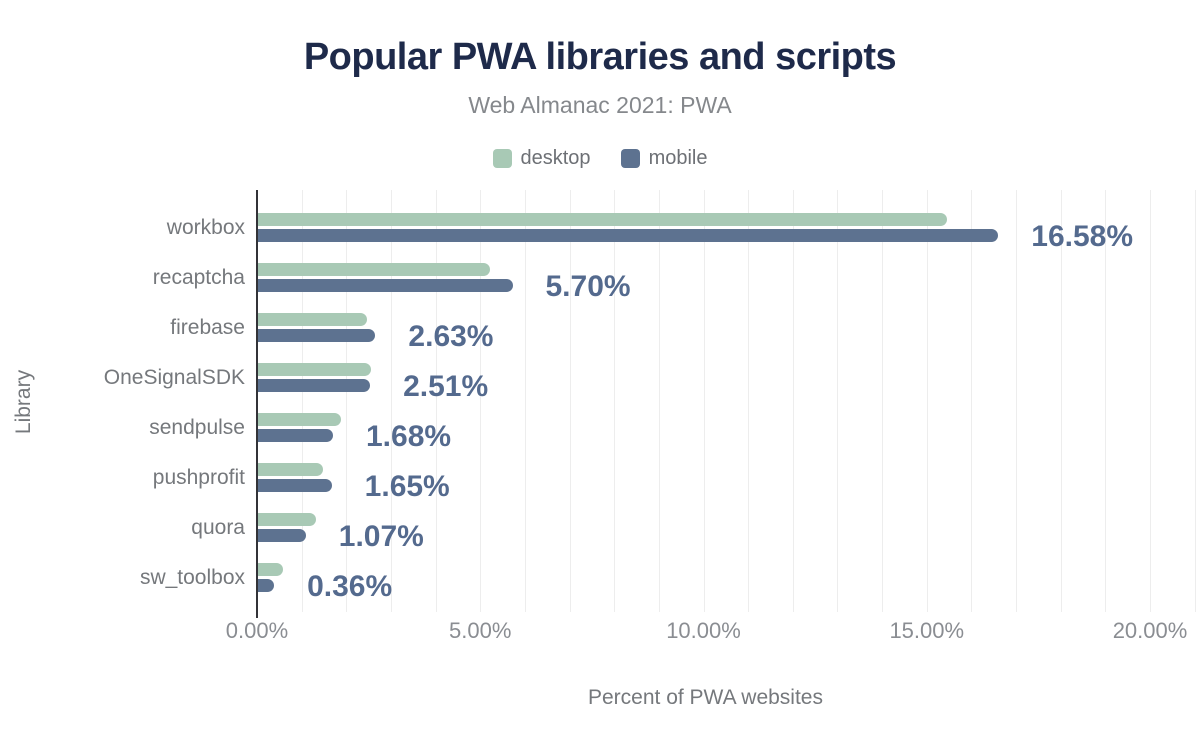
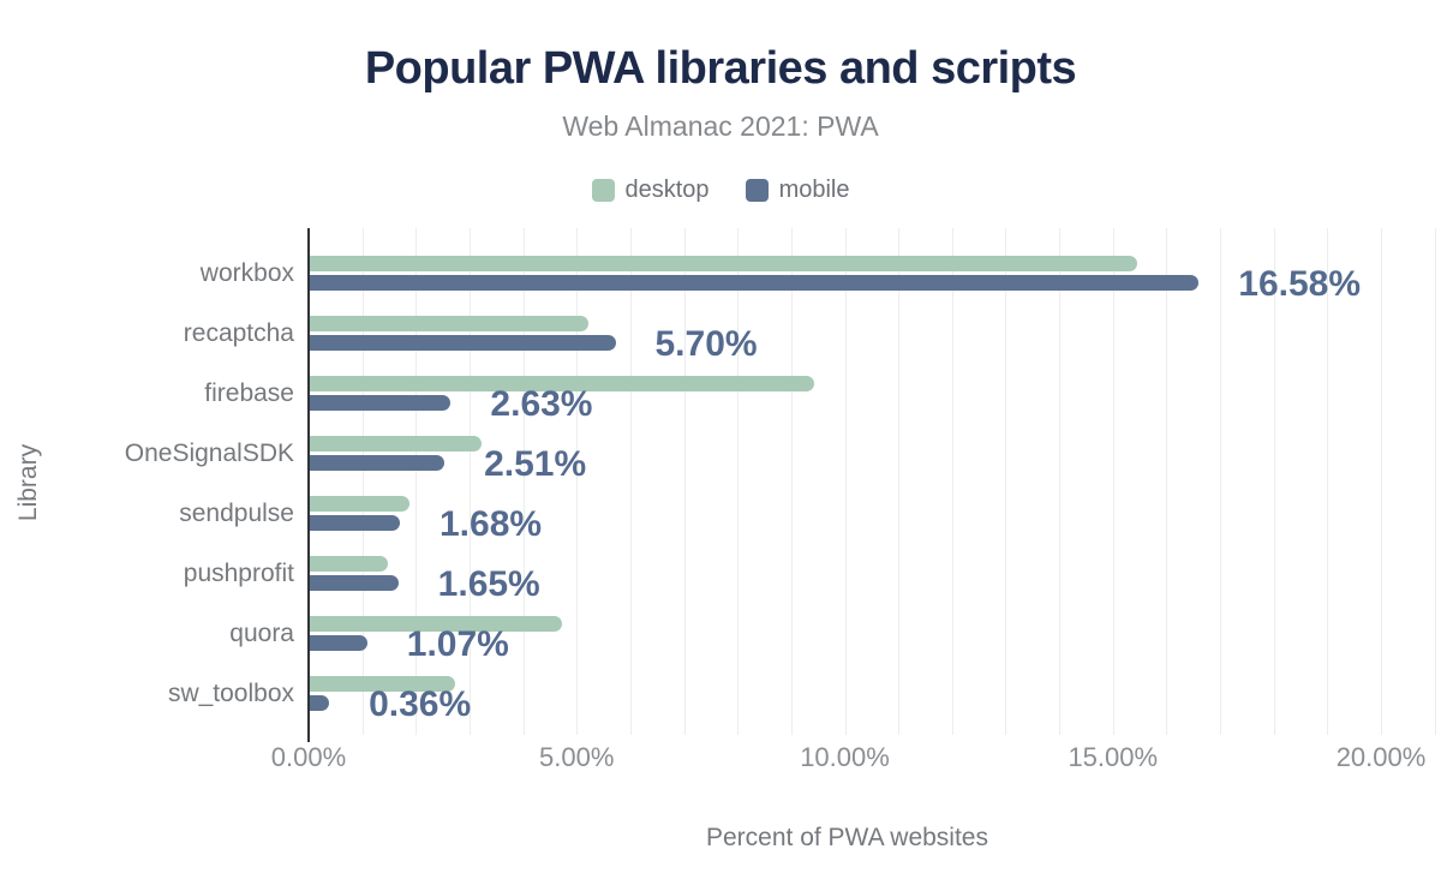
desktop/firebase: 2.5% -> 9.4%
desktop/OneSignalSDK: 2.5% -> 3.2%
desktop/quora: 1.3% -> 4.7%
desktop/sw_toolbox: 0.6% -> 2.7%
